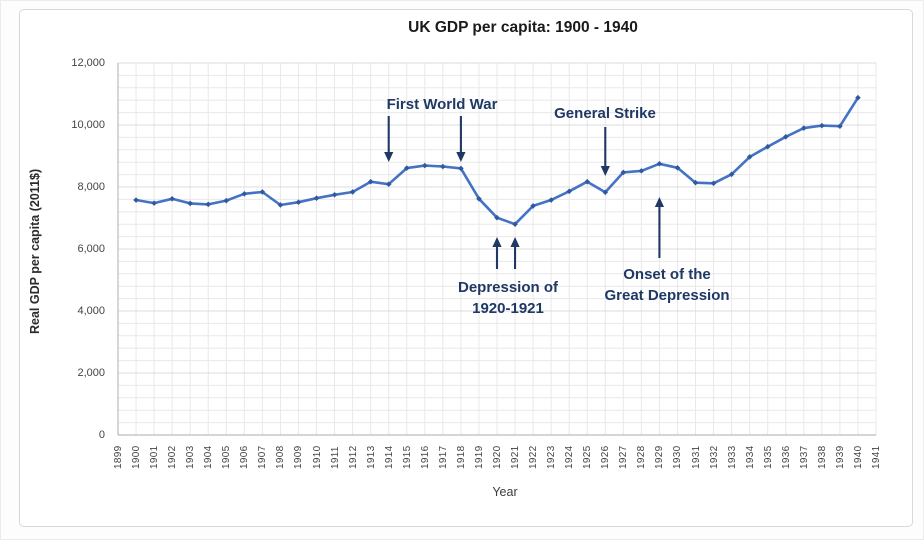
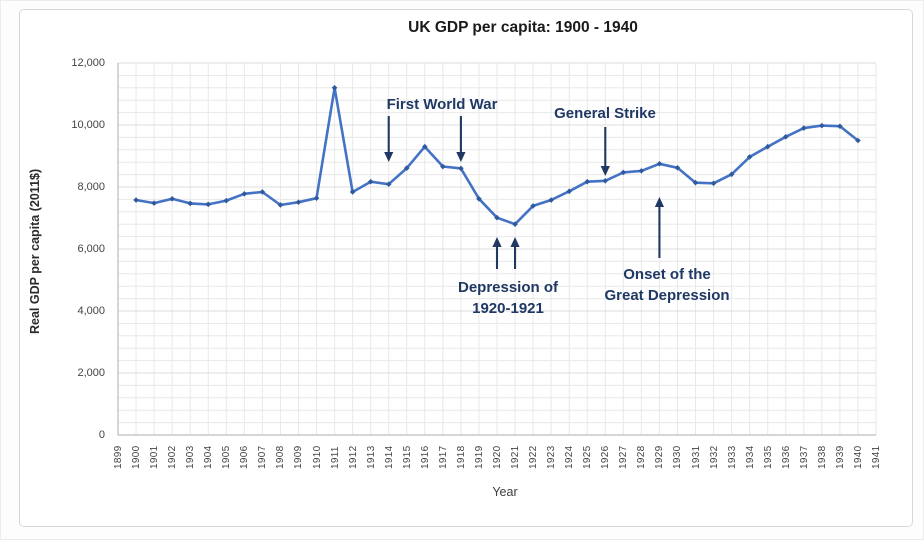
1911: 7800 -> 11200
1916: 8700 -> 9300
1926: 7800 -> 8200
1940: 10900 -> 9500
